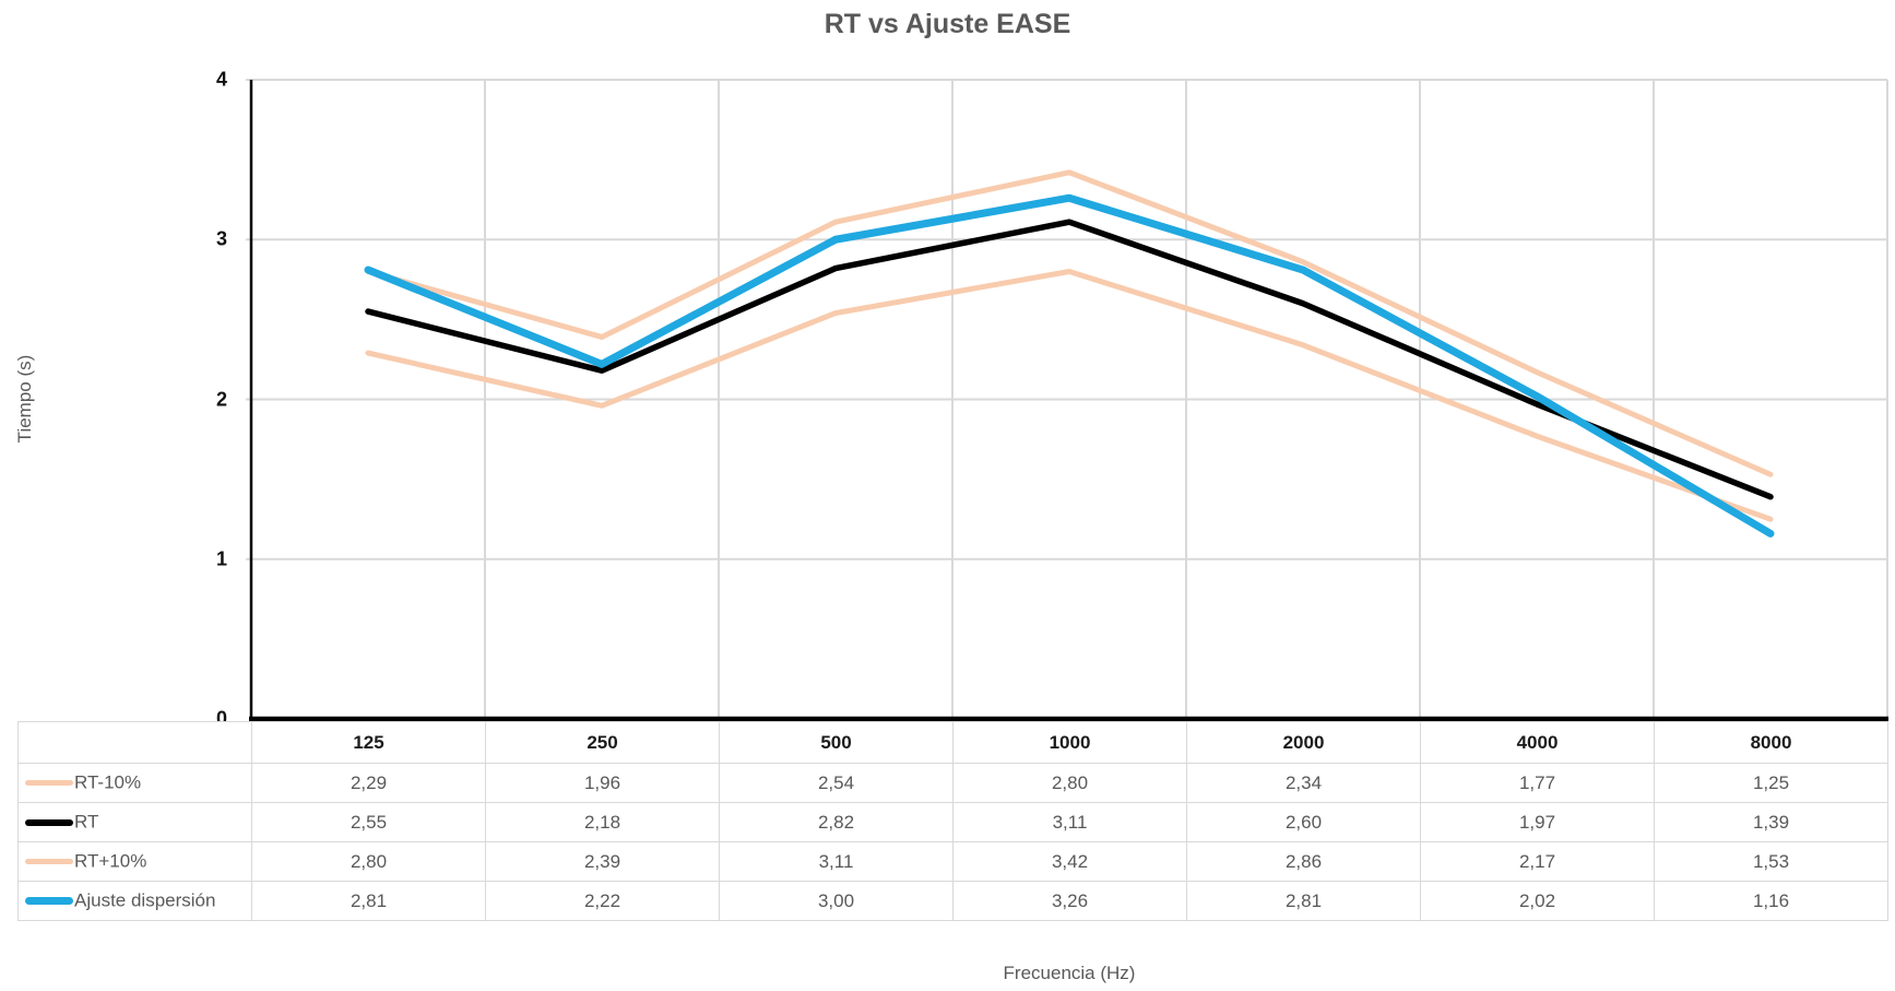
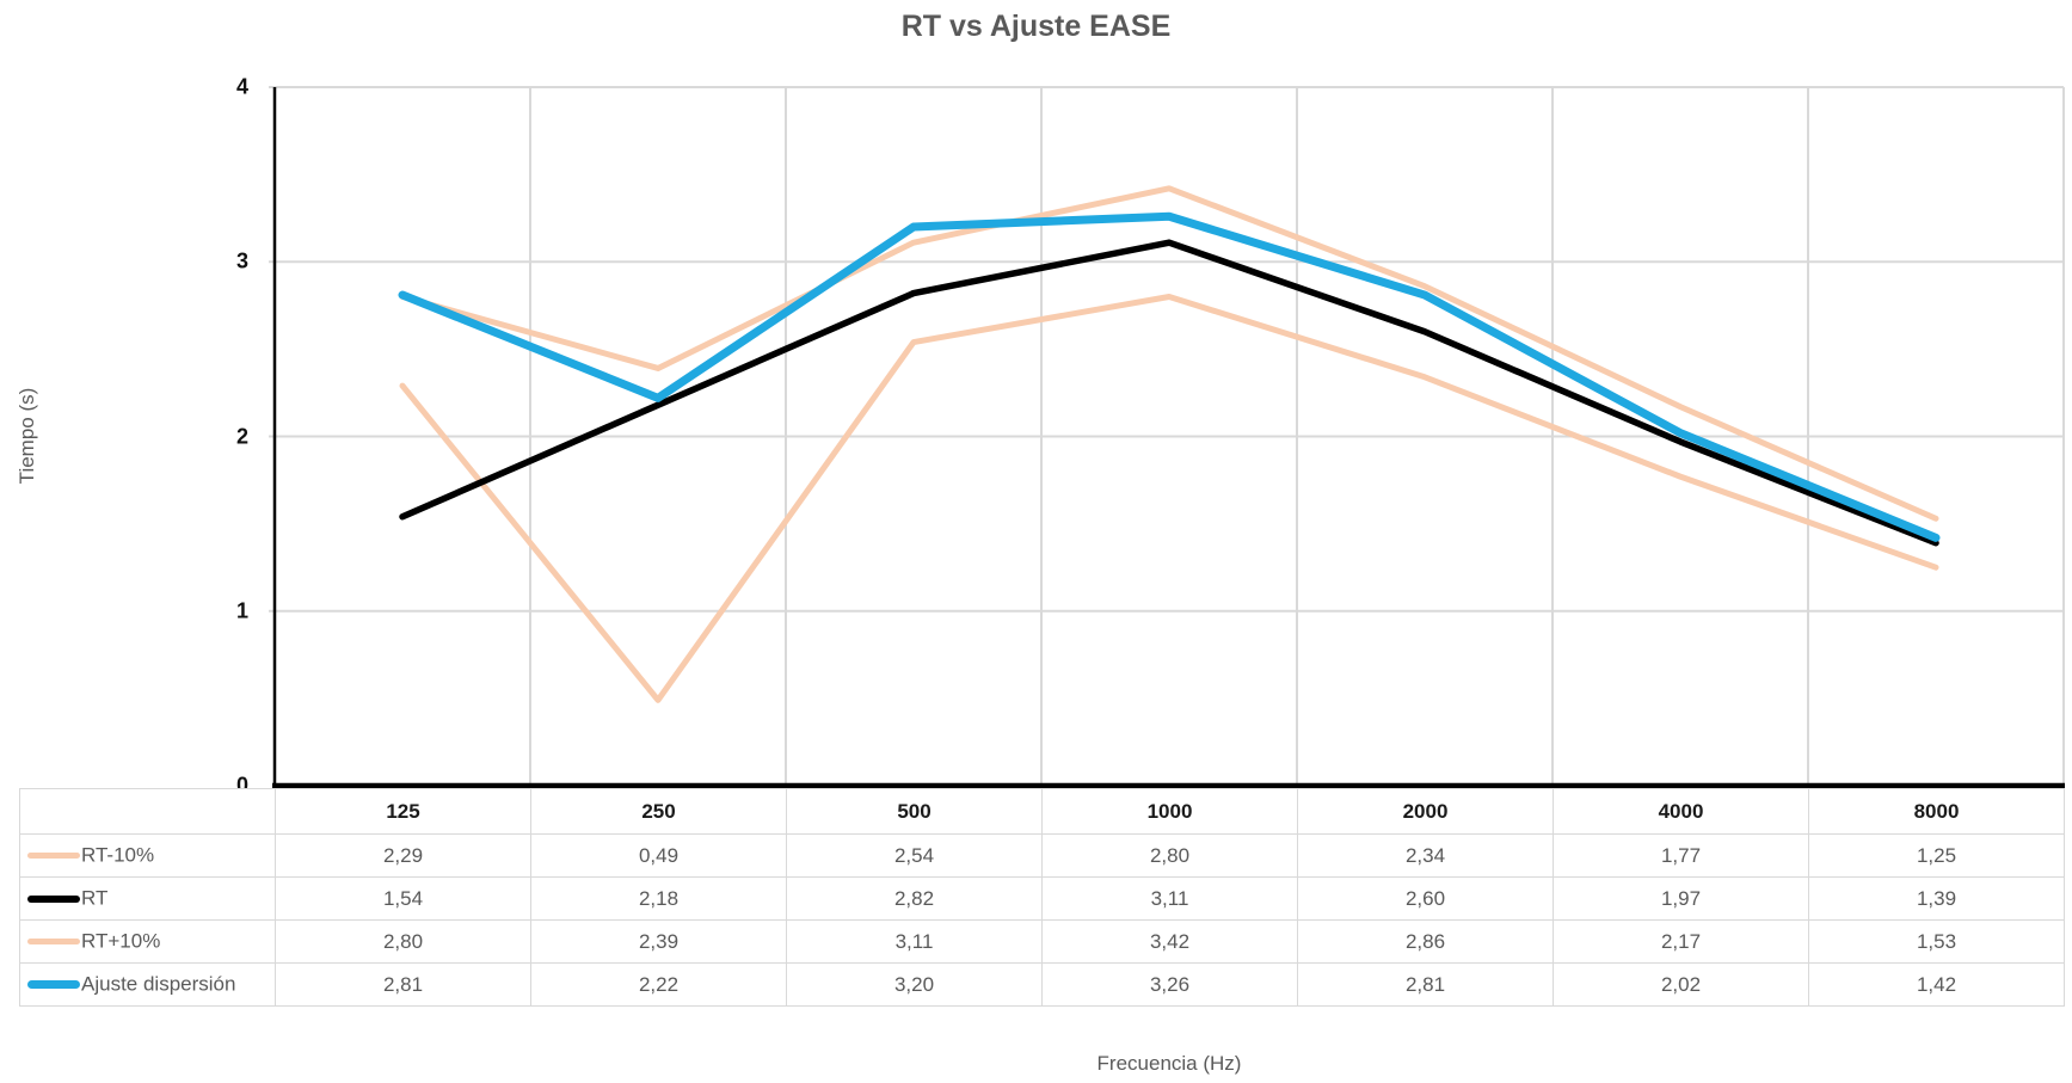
RT/125: 2,55 -> 1,54
RT-10%/250: 1,96 -> 0,49
Ajuste dispersión/500: 3,00 -> 3,20
Ajuste dispersión/8000: 1,16 -> 1,42
